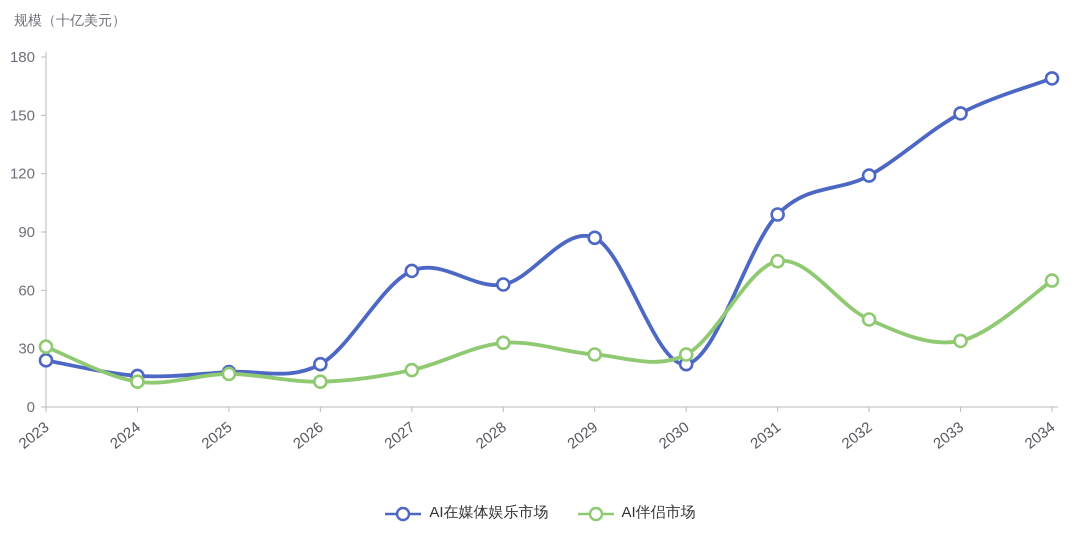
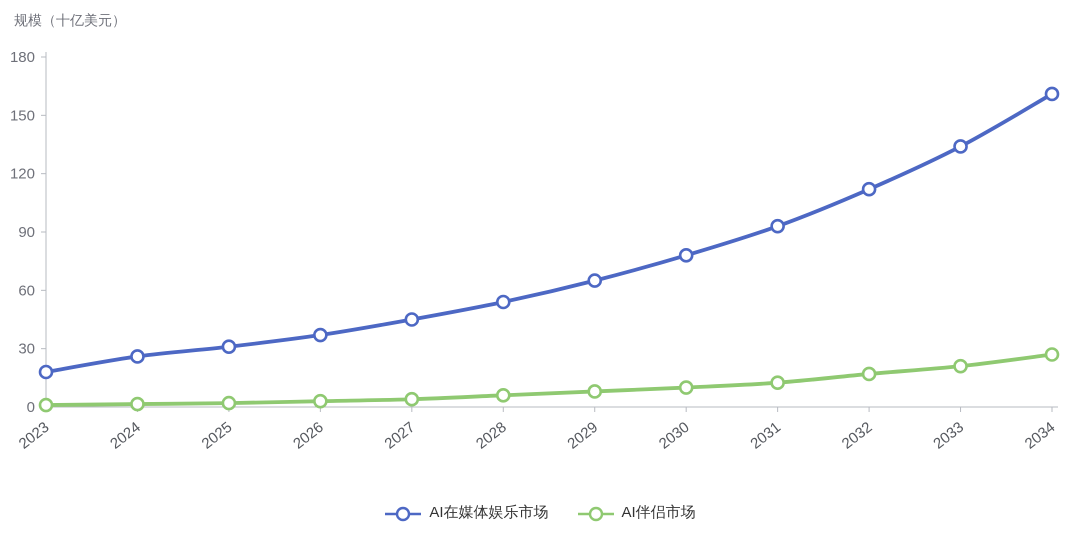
AI在媒体娱乐市场/2023: 24 -> 18
AI伴侣市场/2023: 31 -> 1
AI在媒体娱乐市场/2024: 16 -> 26
AI伴侣市场/2024: 13 -> 2
AI在媒体娱乐市场/2025: 18 -> 31
AI伴侣市场/2025: 17 -> 2
AI在媒体娱乐市场/2026: 22 -> 37
AI伴侣市场/2026: 13 -> 3
AI在媒体娱乐市场/2027: 70 -> 45
AI伴侣市场/2027: 19 -> 4
AI在媒体娱乐市场/2028: 63 -> 54
AI伴侣市场/2028: 33 -> 6
AI在媒体娱乐市场/2029: 87 -> 65
AI伴侣市场/2029: 27 -> 8
AI在媒体娱乐市场/2030: 22 -> 78
AI伴侣市场/2030: 27 -> 10
AI在媒体娱乐市场/2031: 99 -> 93
AI伴侣市场/2031: 75 -> 12
AI在媒体娱乐市场/2032: 119 -> 112
AI伴侣市场/2032: 45 -> 17
AI在媒体娱乐市场/2033: 151 -> 134
AI伴侣市场/2033: 34 -> 21
AI在媒体娱乐市场/2034: 169 -> 161
AI伴侣市场/2034: 65 -> 27
